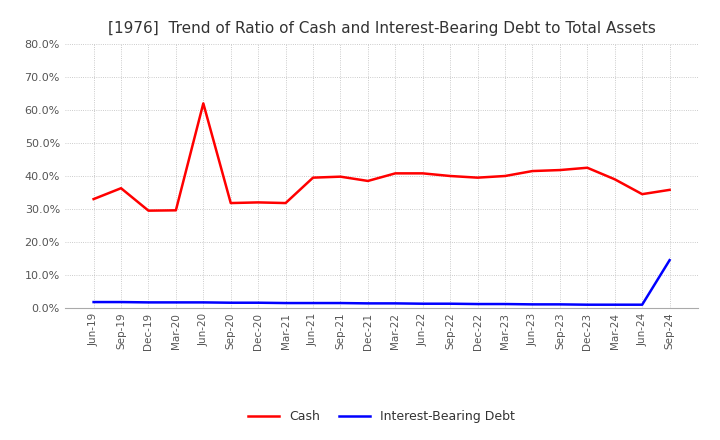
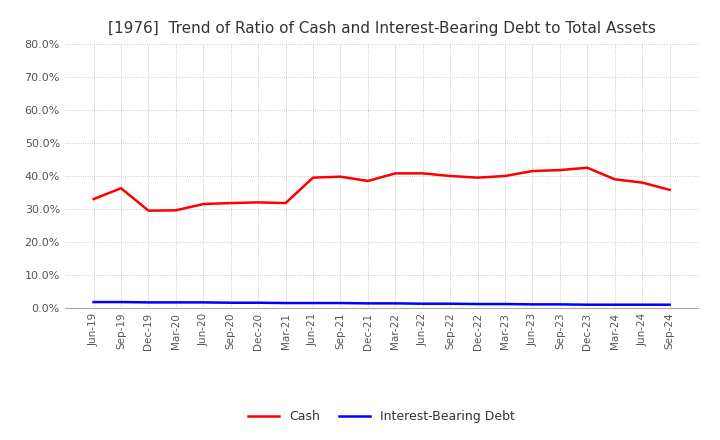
Cash/Jun-20: 62.0% -> 31.5%
Cash/Jun-24: 34.5% -> 38.0%
Interest-Bearing Debt/Sep-24: 14.5% -> 1.0%
